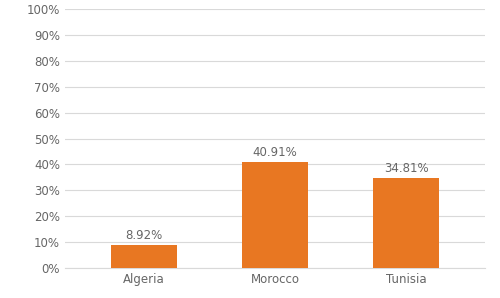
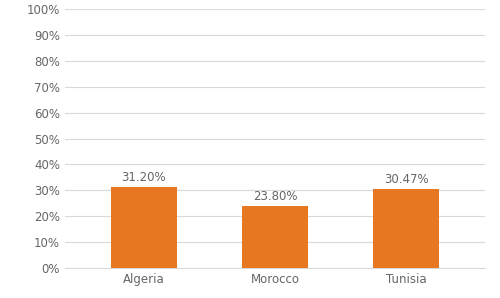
Algeria: 8.92% -> 31.20%
Morocco: 40.91% -> 23.80%
Tunisia: 34.81% -> 30.47%
